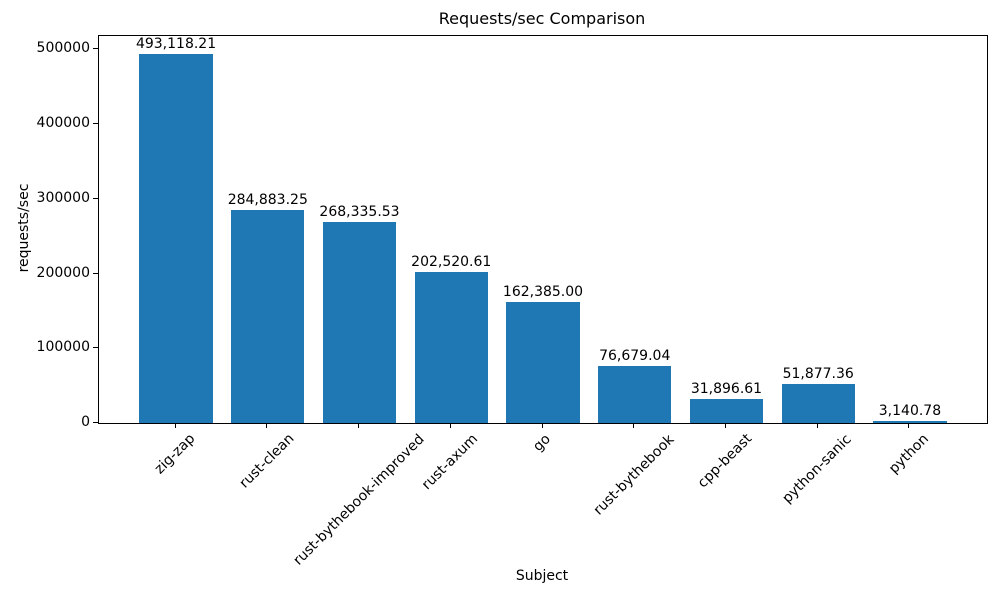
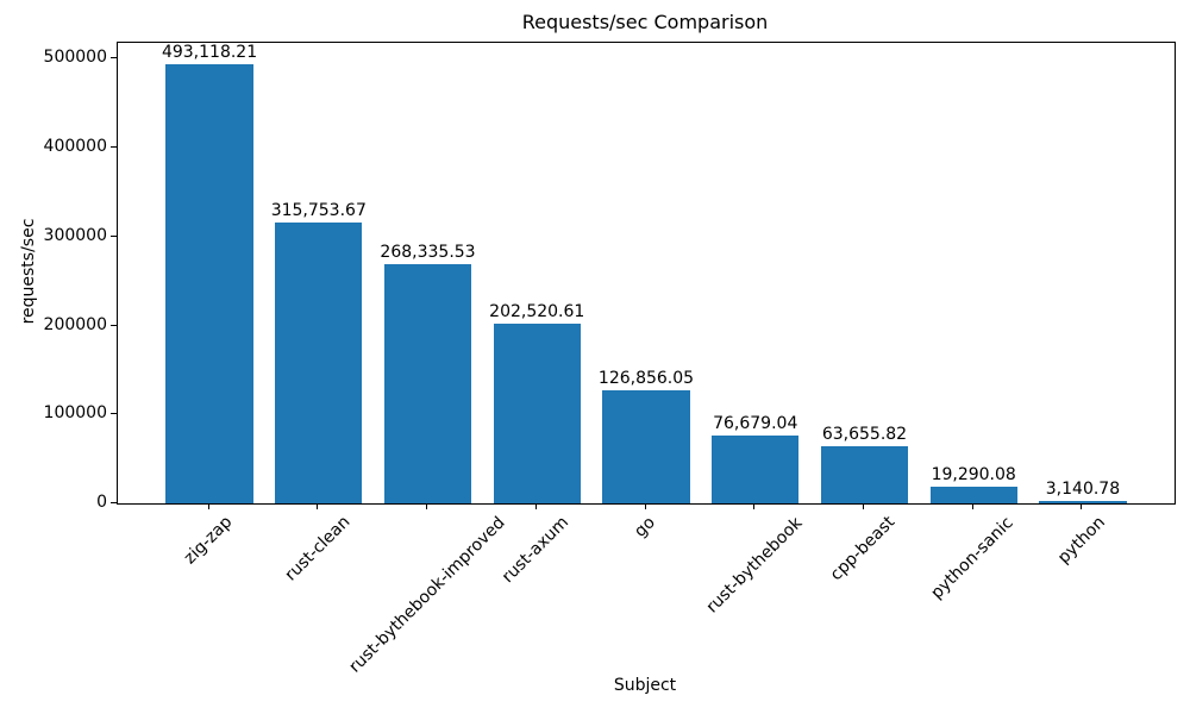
rust-clean: 284,883.25 -> 315,753.67
go: 162,385.00 -> 126,856.05
cpp-beast: 31,896.61 -> 63,655.82
python-sanic: 51,877.36 -> 19,290.08
